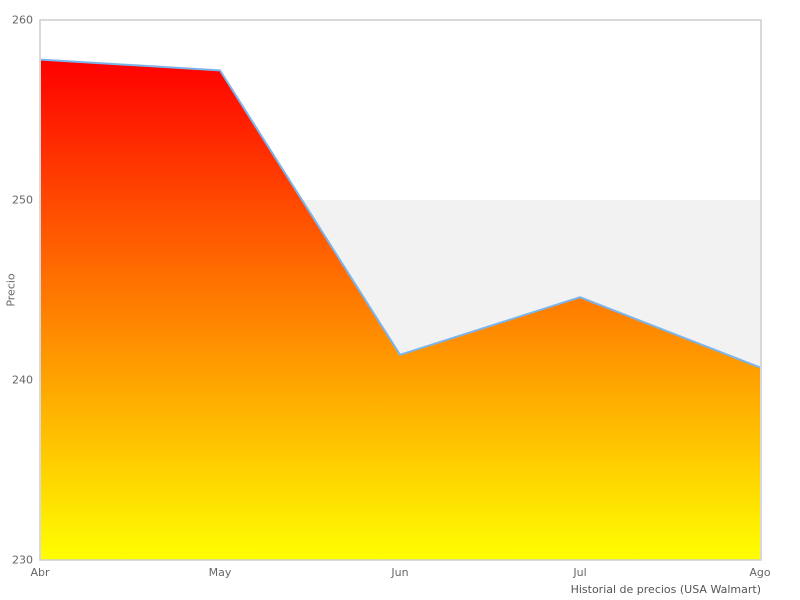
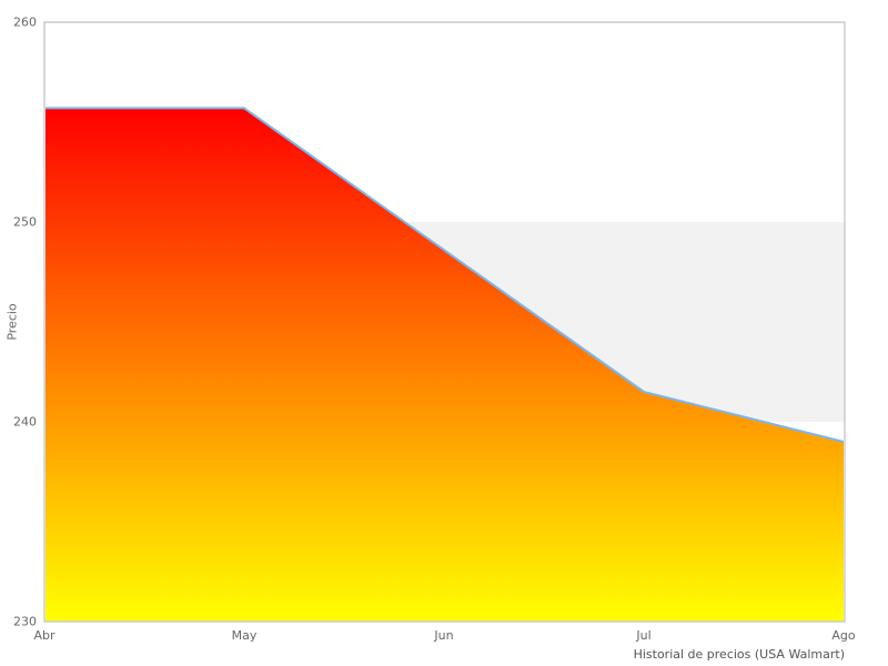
Abr: 257.8 -> 255.7
May: 257.2 -> 255.7
Jun: 241.4 -> 248.6
Jul: 244.6 -> 241.5
Ago: 240.7 -> 239.0
